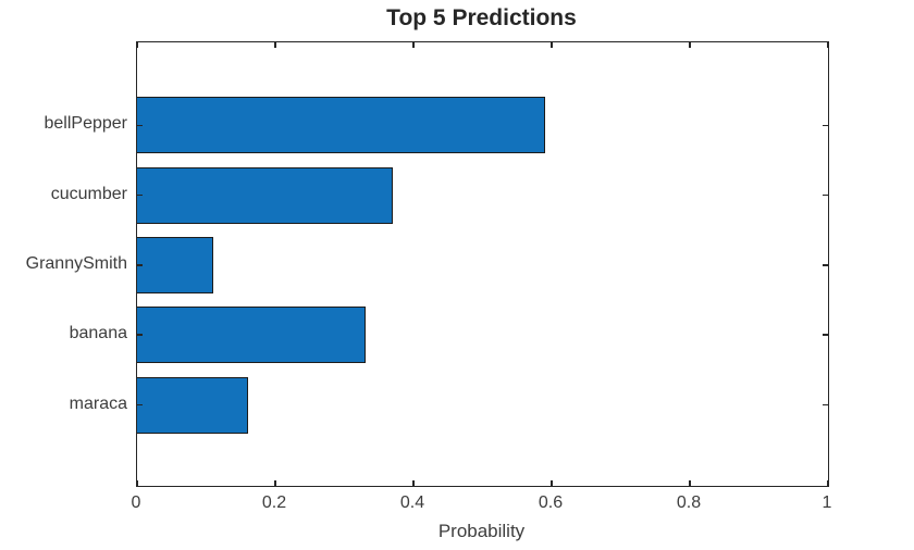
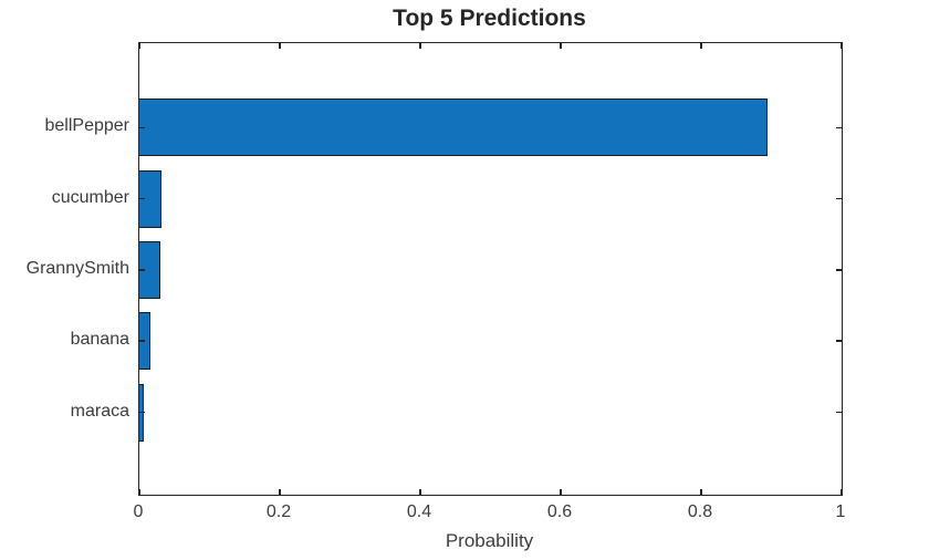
bellPepper: 0.59 -> 0.90
cucumber: 0.37 -> 0.03
GrannySmith: 0.11 -> 0.03
banana: 0.33 -> 0.02
maraca: 0.16 -> 0.01
